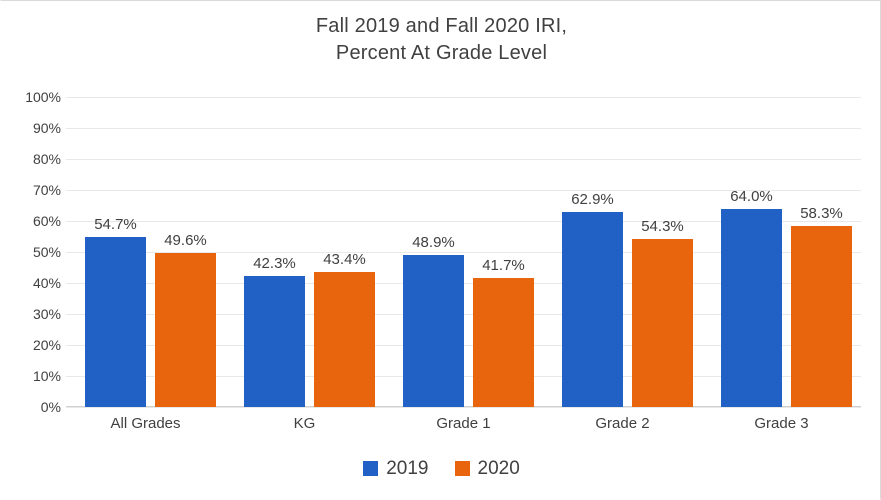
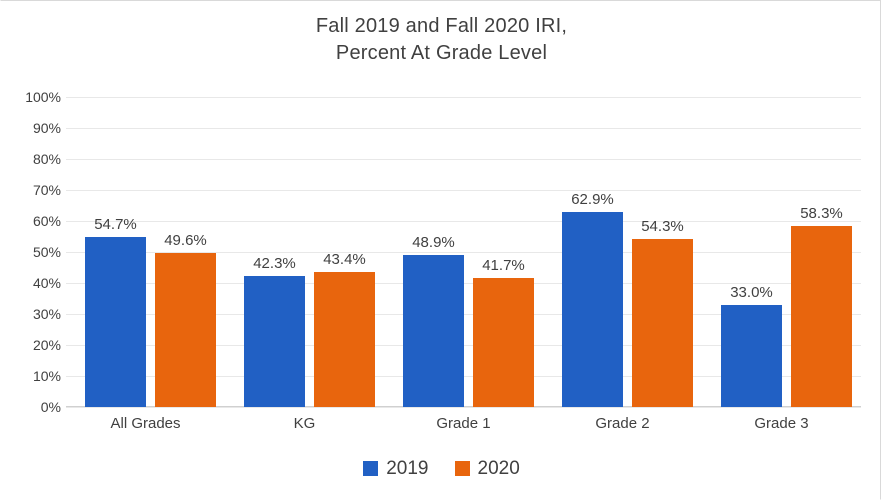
2019/Grade 3: 64.0% -> 33.0%
